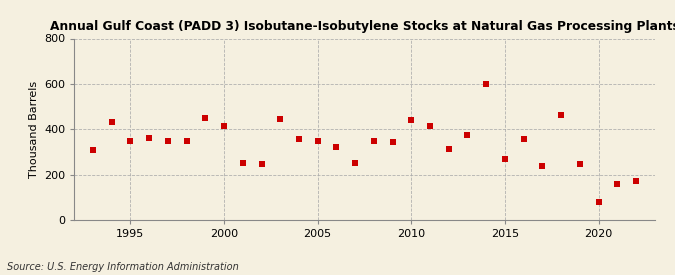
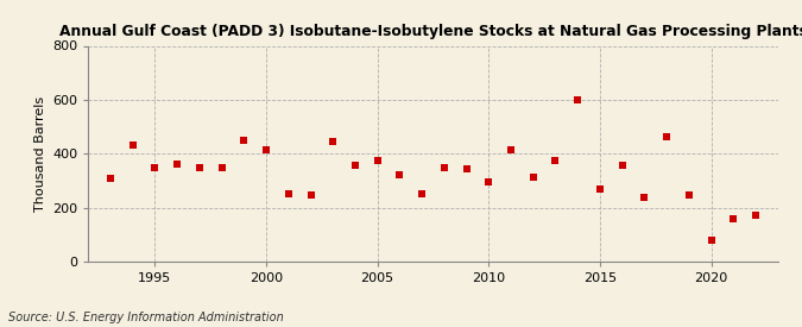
2005: 350 -> 375
2010: 440 -> 295
